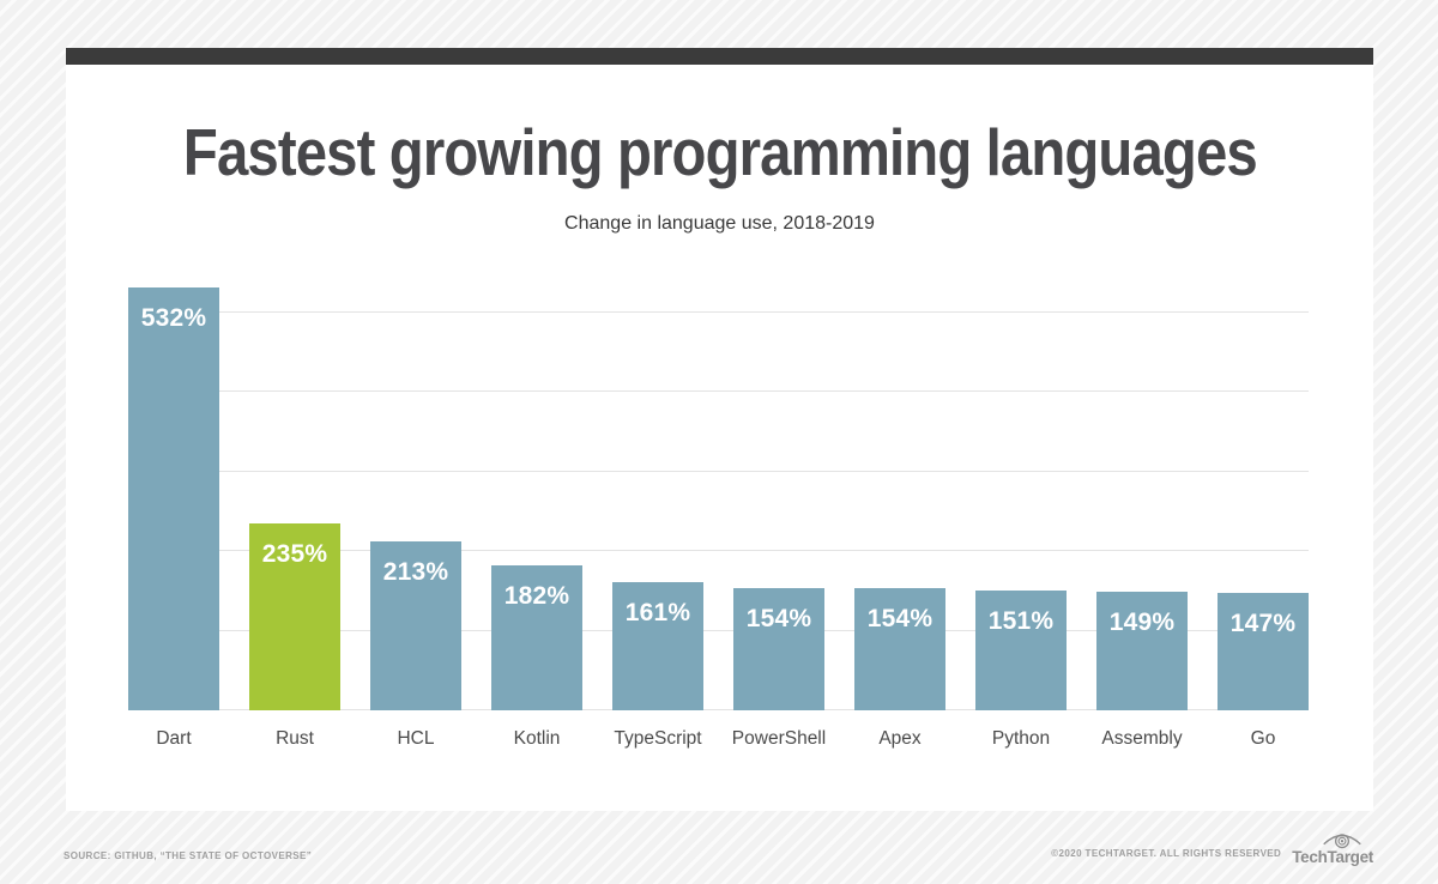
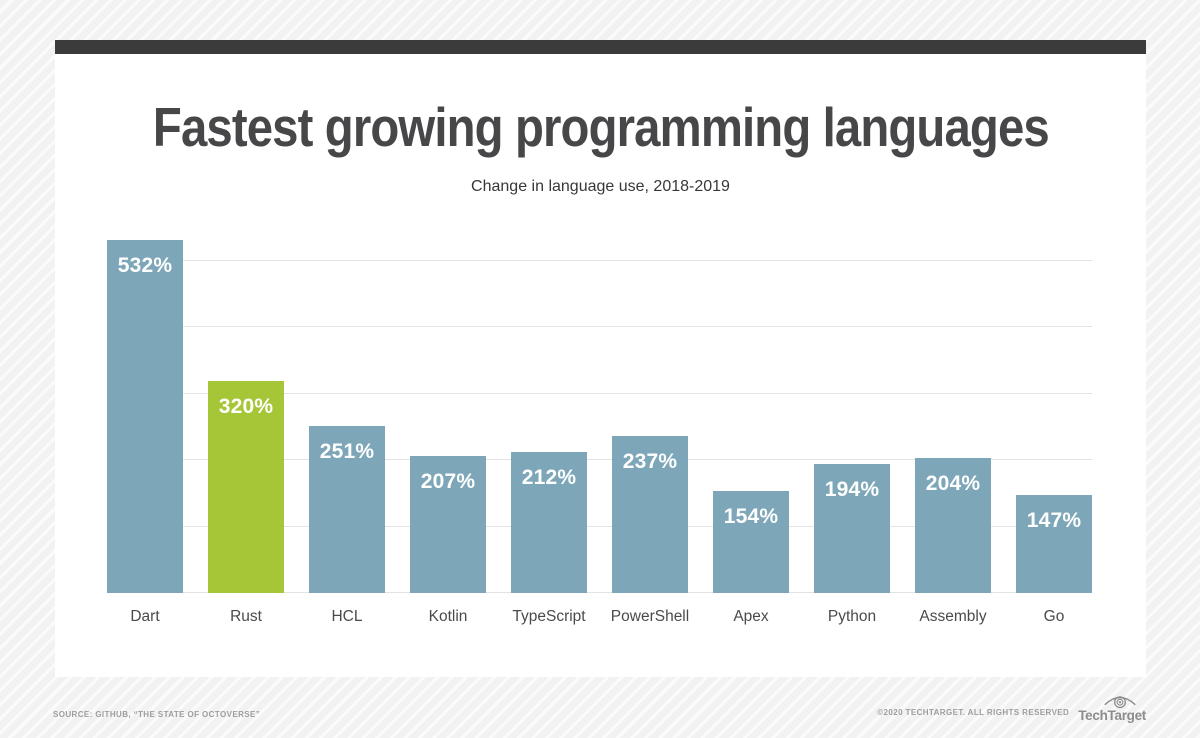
Rust: 235% -> 320%
HCL: 213% -> 251%
Kotlin: 182% -> 207%
TypeScript: 161% -> 212%
PowerShell: 154% -> 237%
Python: 151% -> 194%
Assembly: 149% -> 204%
